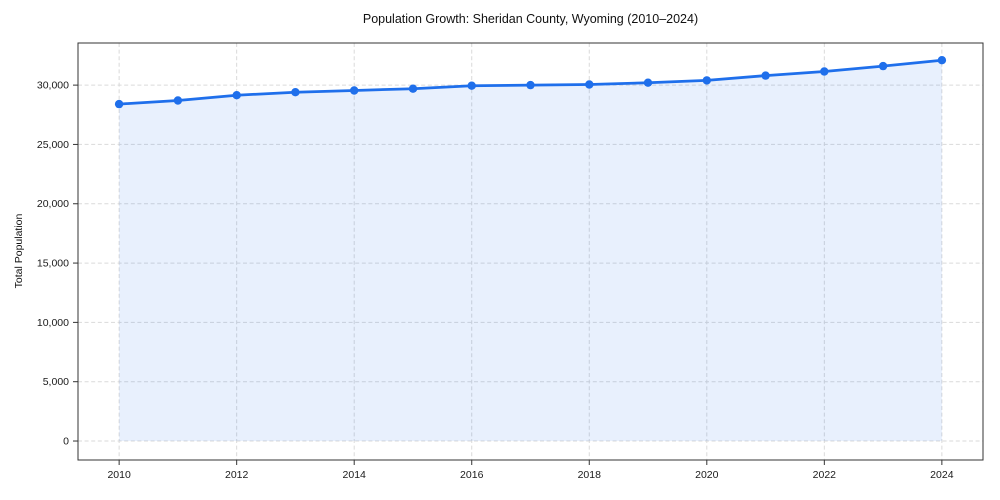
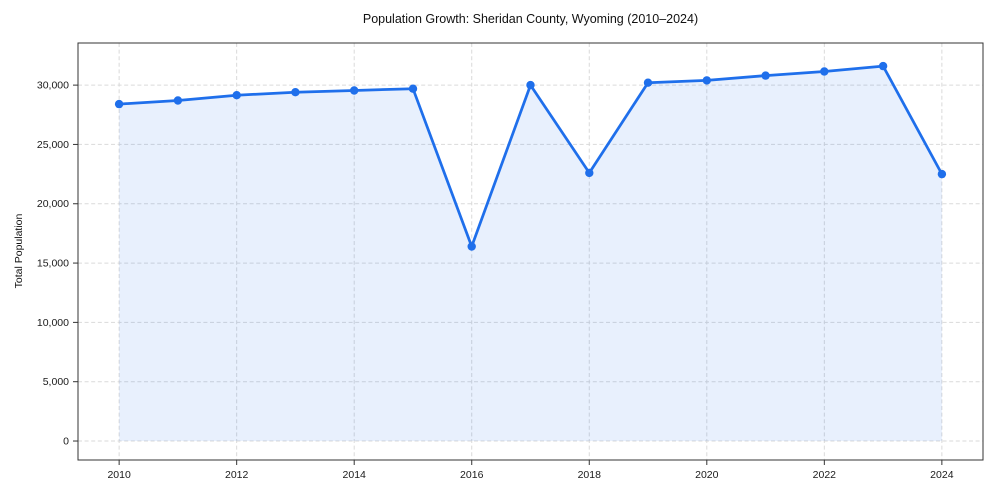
2016: 30000 -> 16400
2018: 30000 -> 22600
2024: 32100 -> 22500
